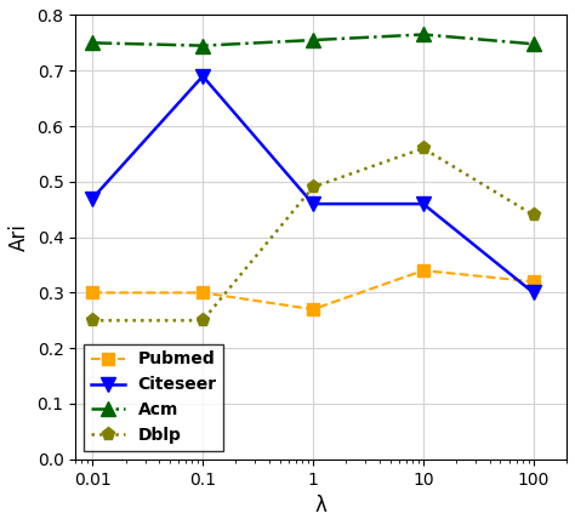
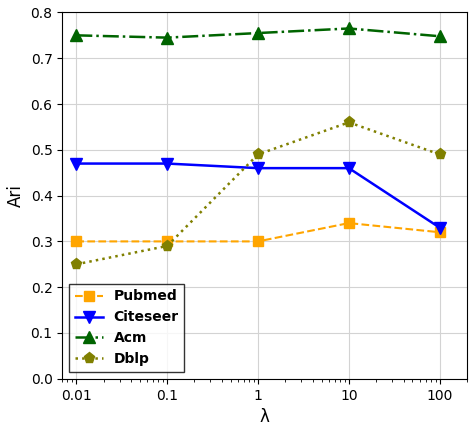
Citeseer/0.1: 0.69 -> 0.47
Dblp/0.1: 0.25 -> 0.29
Pubmed/1: 0.27 -> 0.30
Citeseer/100: 0.30 -> 0.33
Dblp/100: 0.44 -> 0.49
